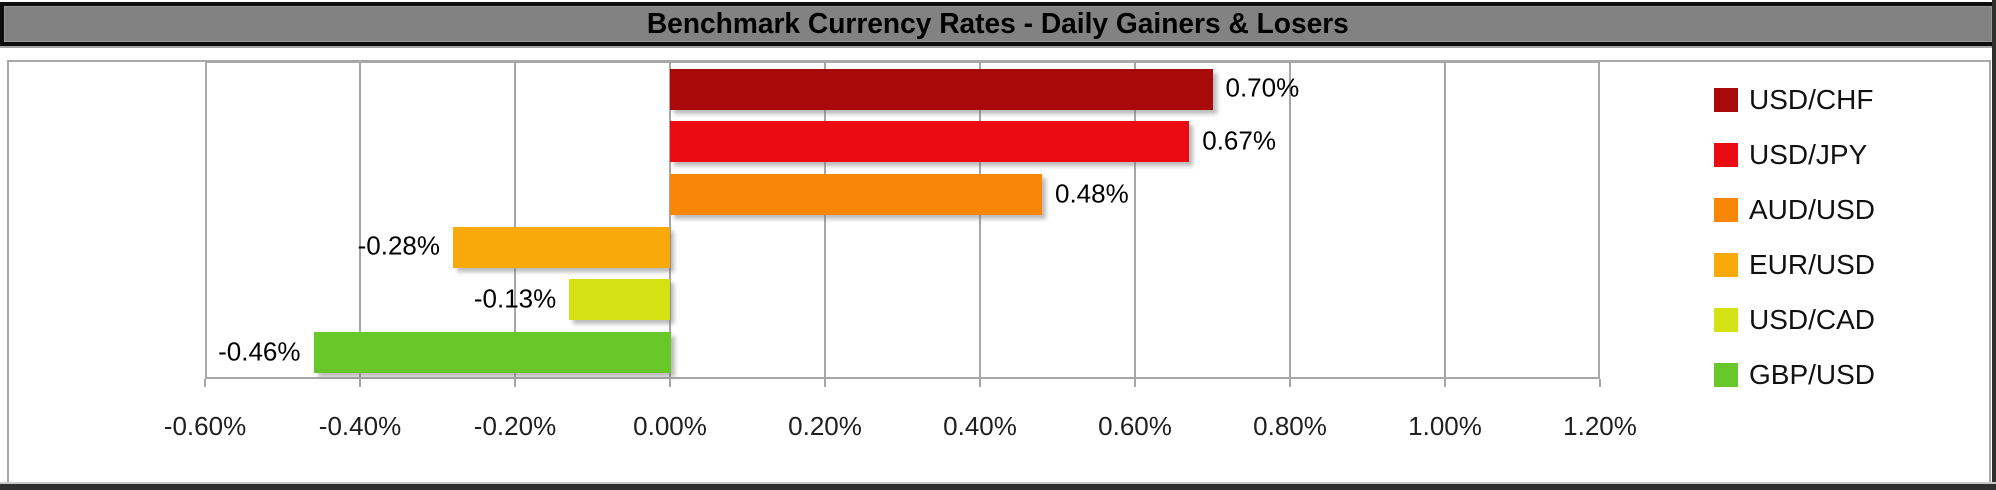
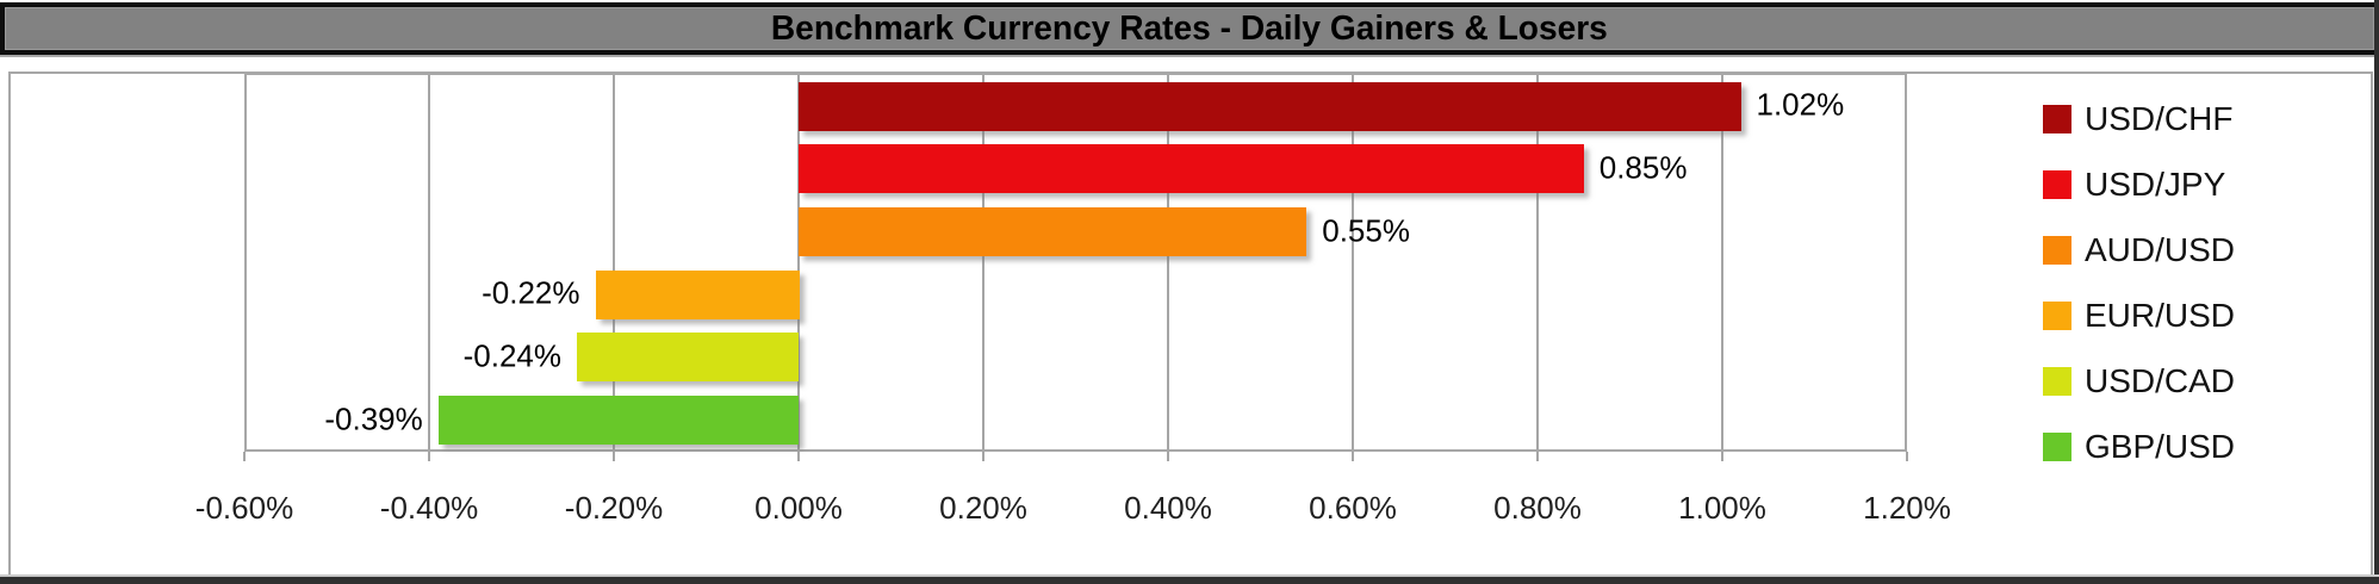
USD/CHF: 0.70% -> 1.02%
USD/JPY: 0.67% -> 0.85%
AUD/USD: 0.48% -> 0.55%
EUR/USD: -0.28% -> -0.22%
USD/CAD: -0.13% -> -0.24%
GBP/USD: -0.46% -> -0.39%
